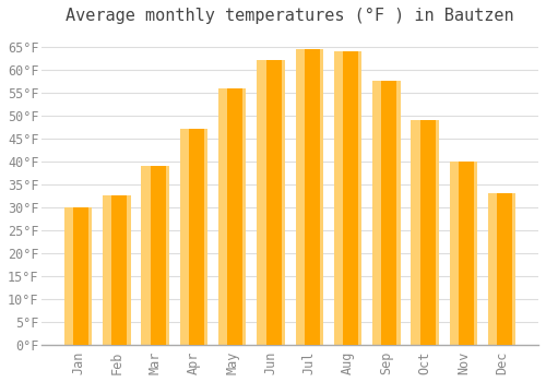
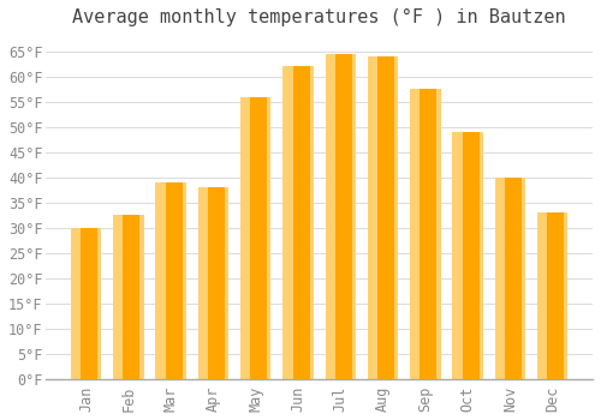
Apr: 47.0°F -> 38.0°F
